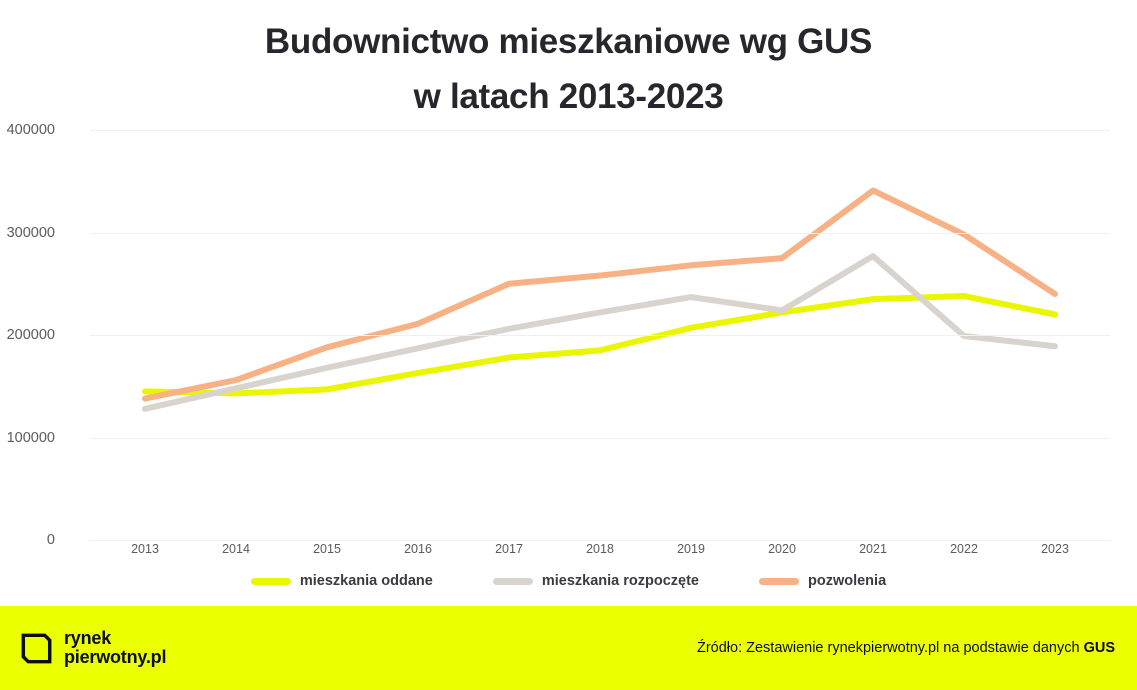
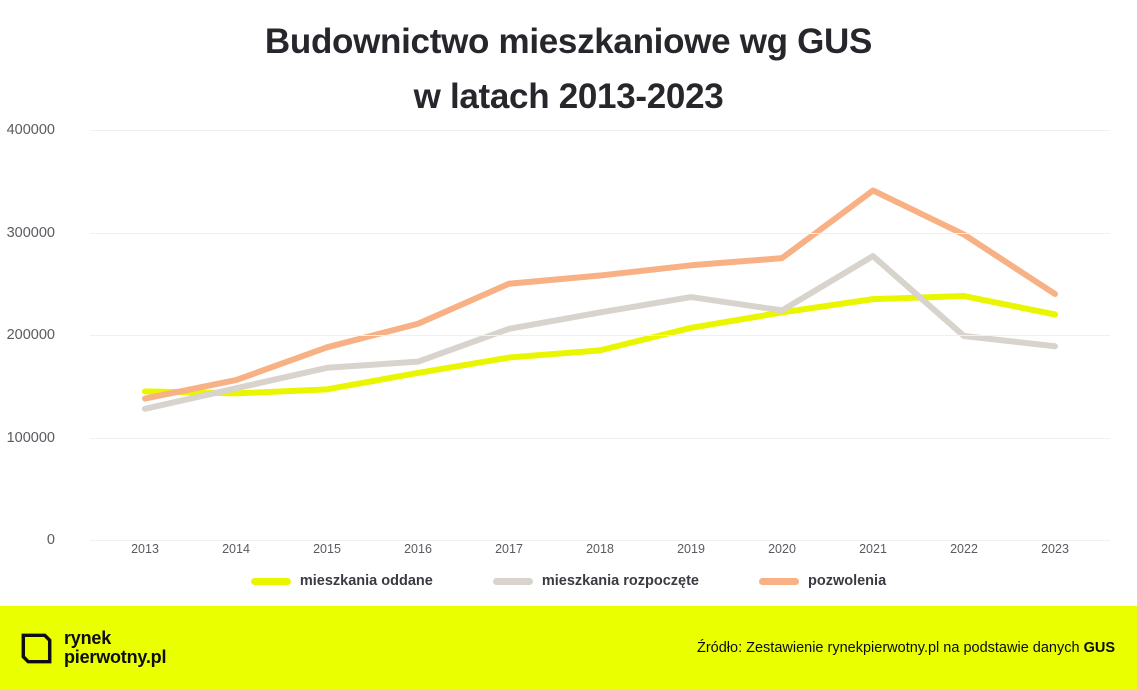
mieszkania rozpoczęte/2016: 187000 -> 174000
